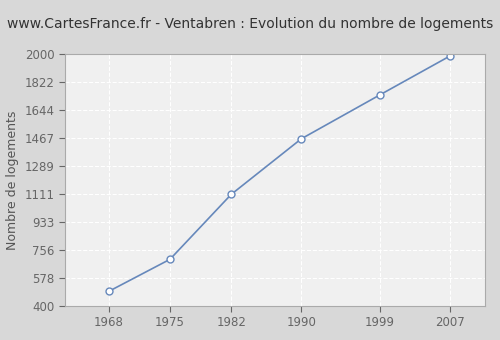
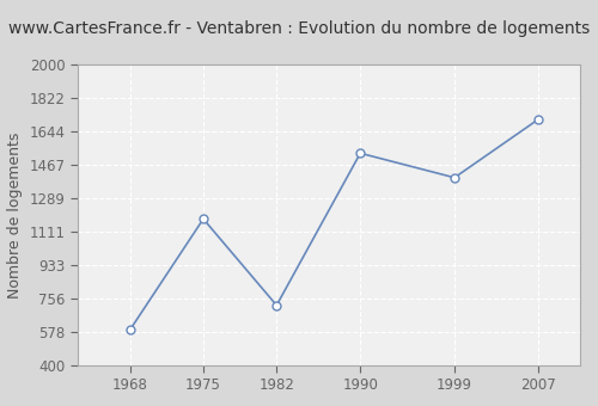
1968: 490 -> 590
1975: 700 -> 1180
1982: 1110 -> 720
1990: 1460 -> 1530
1999: 1740 -> 1400
2007: 1990 -> 1710
